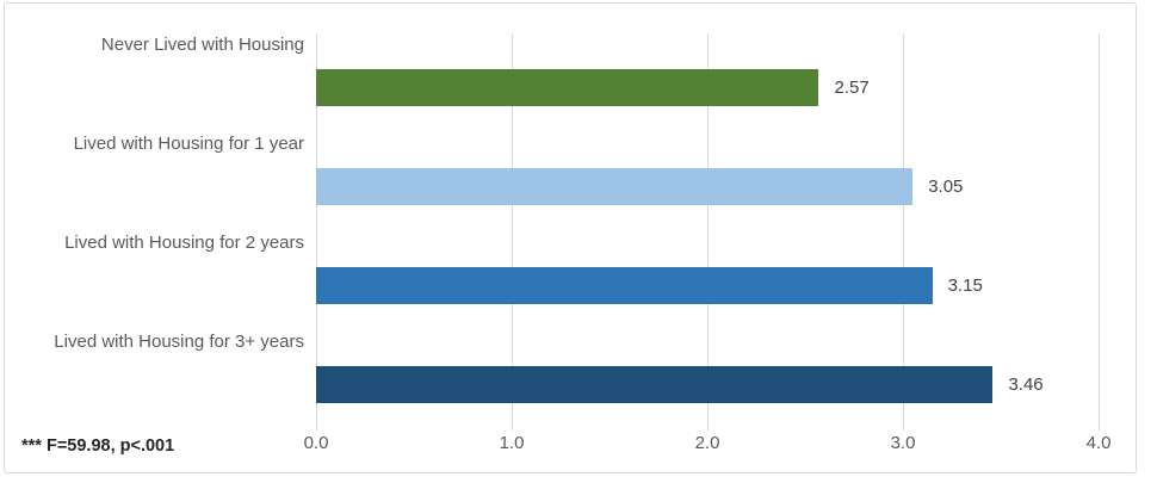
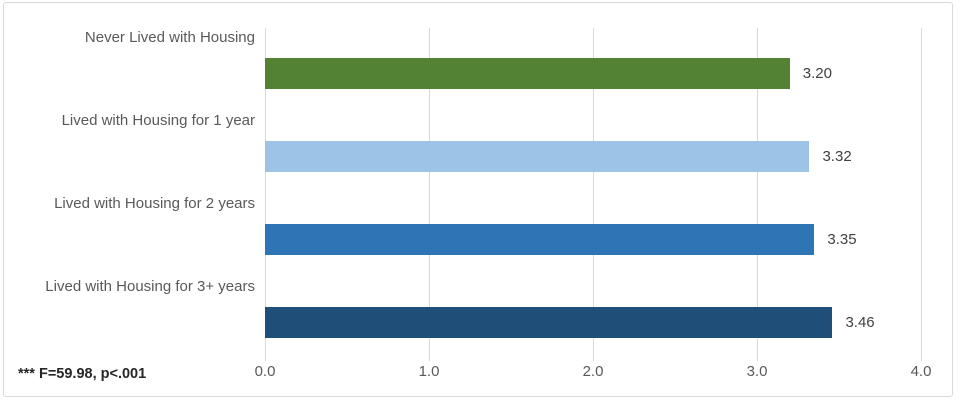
Never Lived with Housing: 2.57 -> 3.20
Lived with Housing for 1 year: 3.05 -> 3.32
Lived with Housing for 2 years: 3.15 -> 3.35
